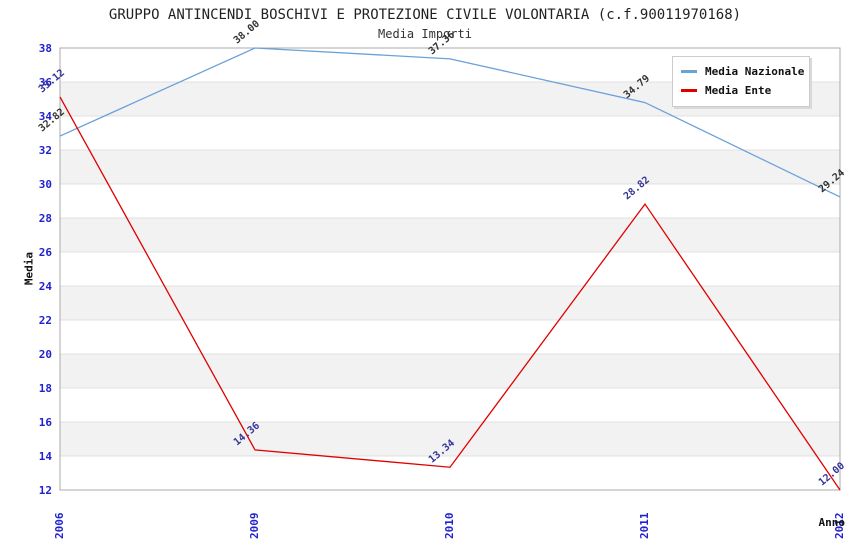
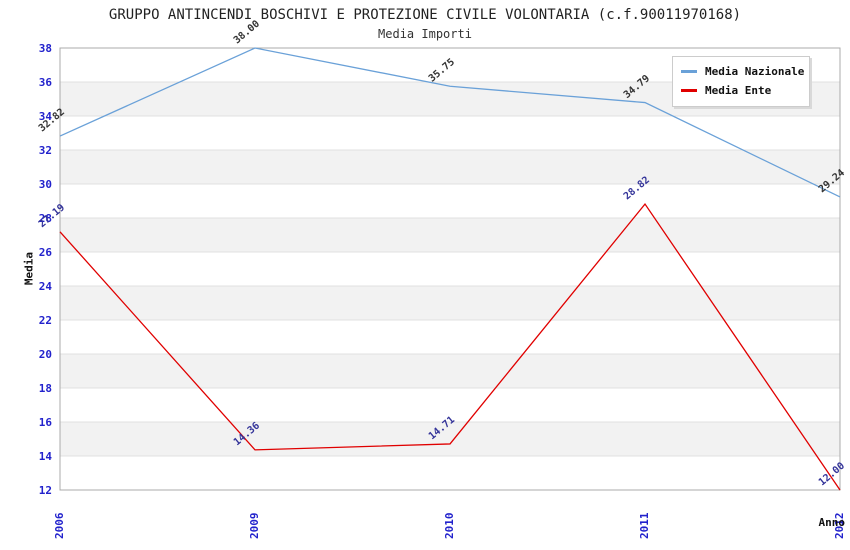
Media Ente/2006: 35.12 -> 27.19
Media Nazionale/2010: 37.36 -> 35.75
Media Ente/2010: 13.34 -> 14.71
